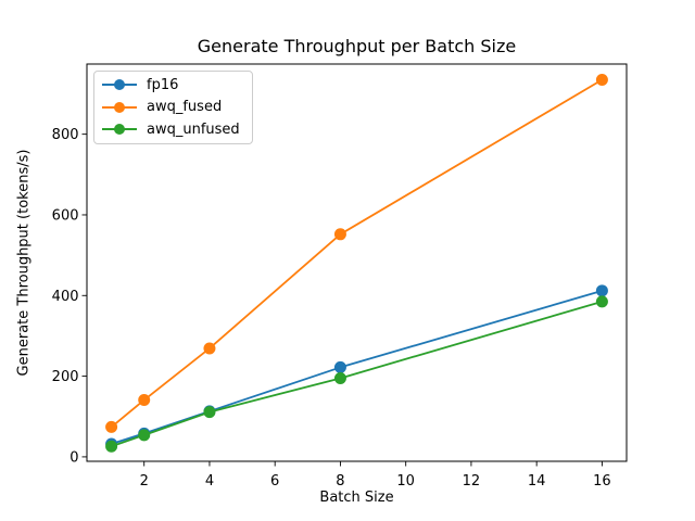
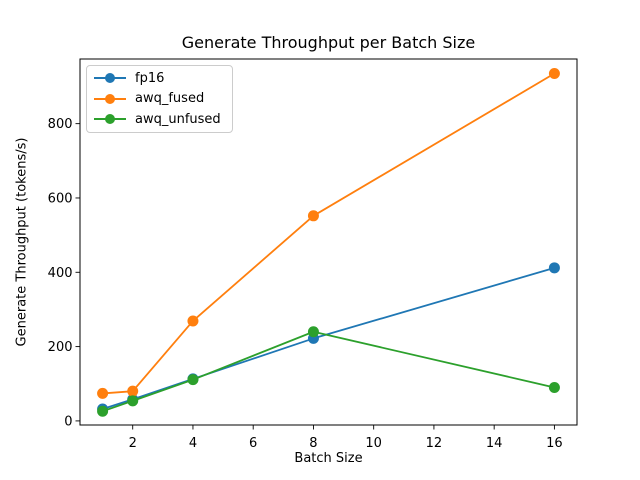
awq_fused/2: 140 -> 80
awq_unfused/8: 200 -> 240
awq_unfused/16: 380 -> 90
